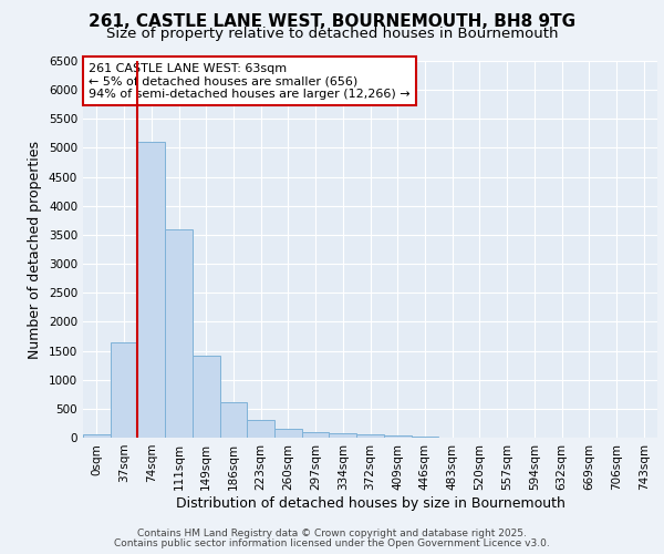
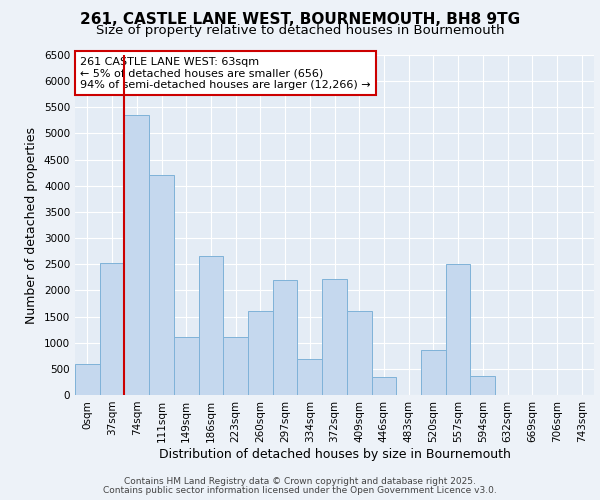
0sqm: 60 -> 600
37sqm: 1650 -> 2520
74sqm: 5100 -> 5360
111sqm: 3600 -> 4200
149sqm: 1420 -> 1100
186sqm: 620 -> 2660
223sqm: 310 -> 1100
260sqm: 160 -> 1600
297sqm: 100 -> 2200
334sqm: 80 -> 680
372sqm: 50 -> 2220
409sqm: 30 -> 1600
446sqm: 10 -> 340
520sqm: 0 -> 860
557sqm: 0 -> 2500
594sqm: 0 -> 360
